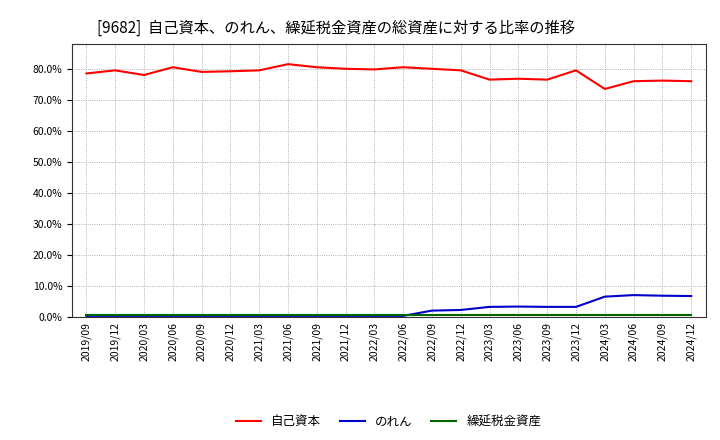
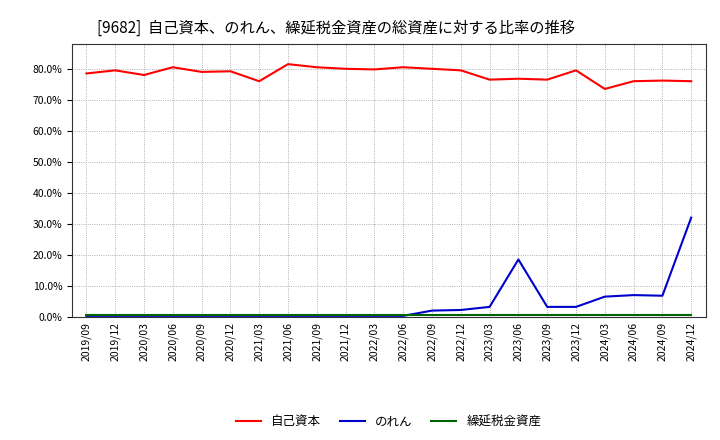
自己資本/2021/03: 79.5% -> 76.0%
のれん/2023/06: 3.3% -> 18.5%
のれん/2024/12: 6.7% -> 32.0%
